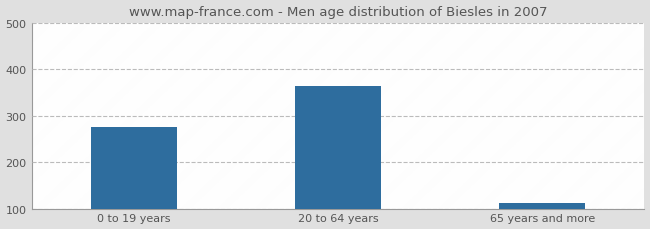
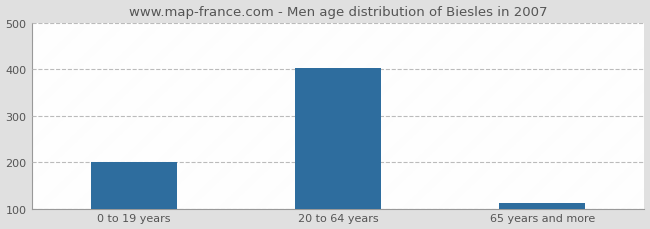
0 to 19 years: 275 -> 200
20 to 64 years: 365 -> 403
